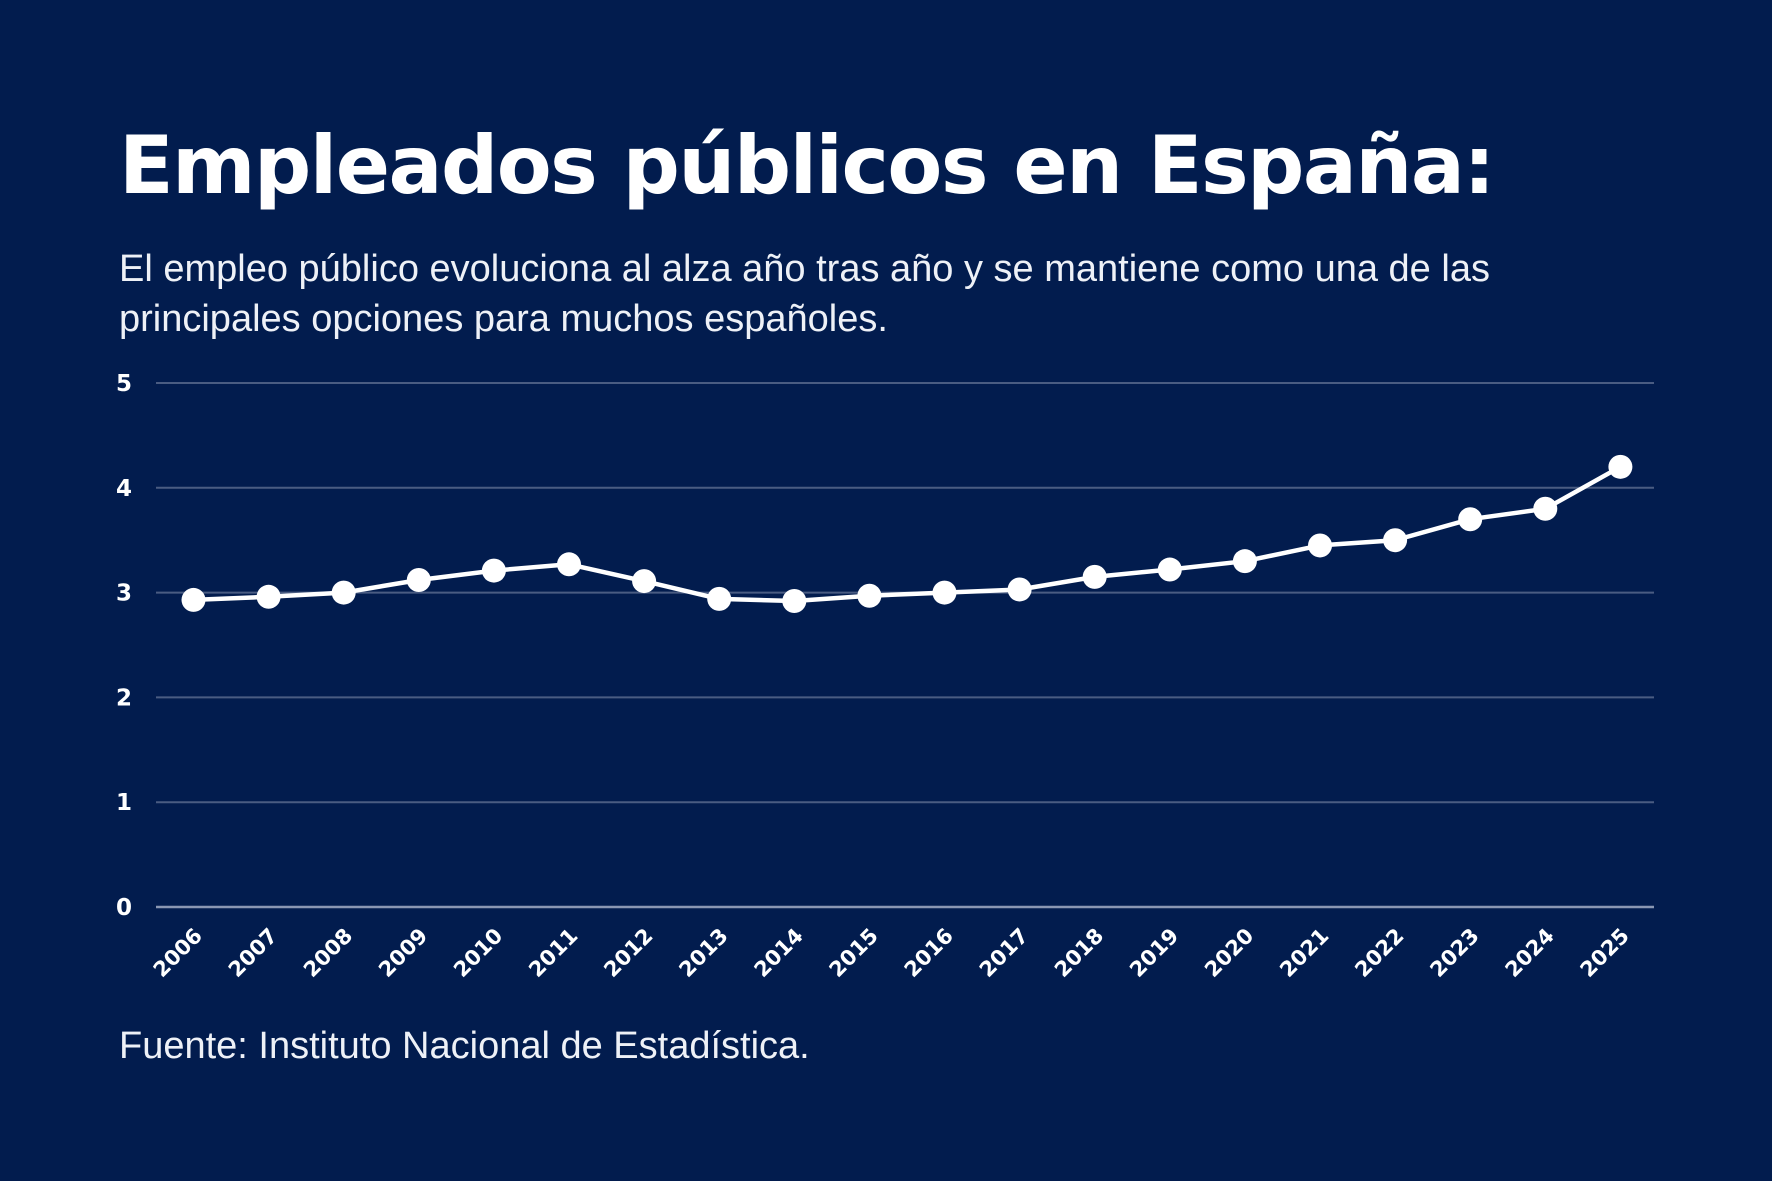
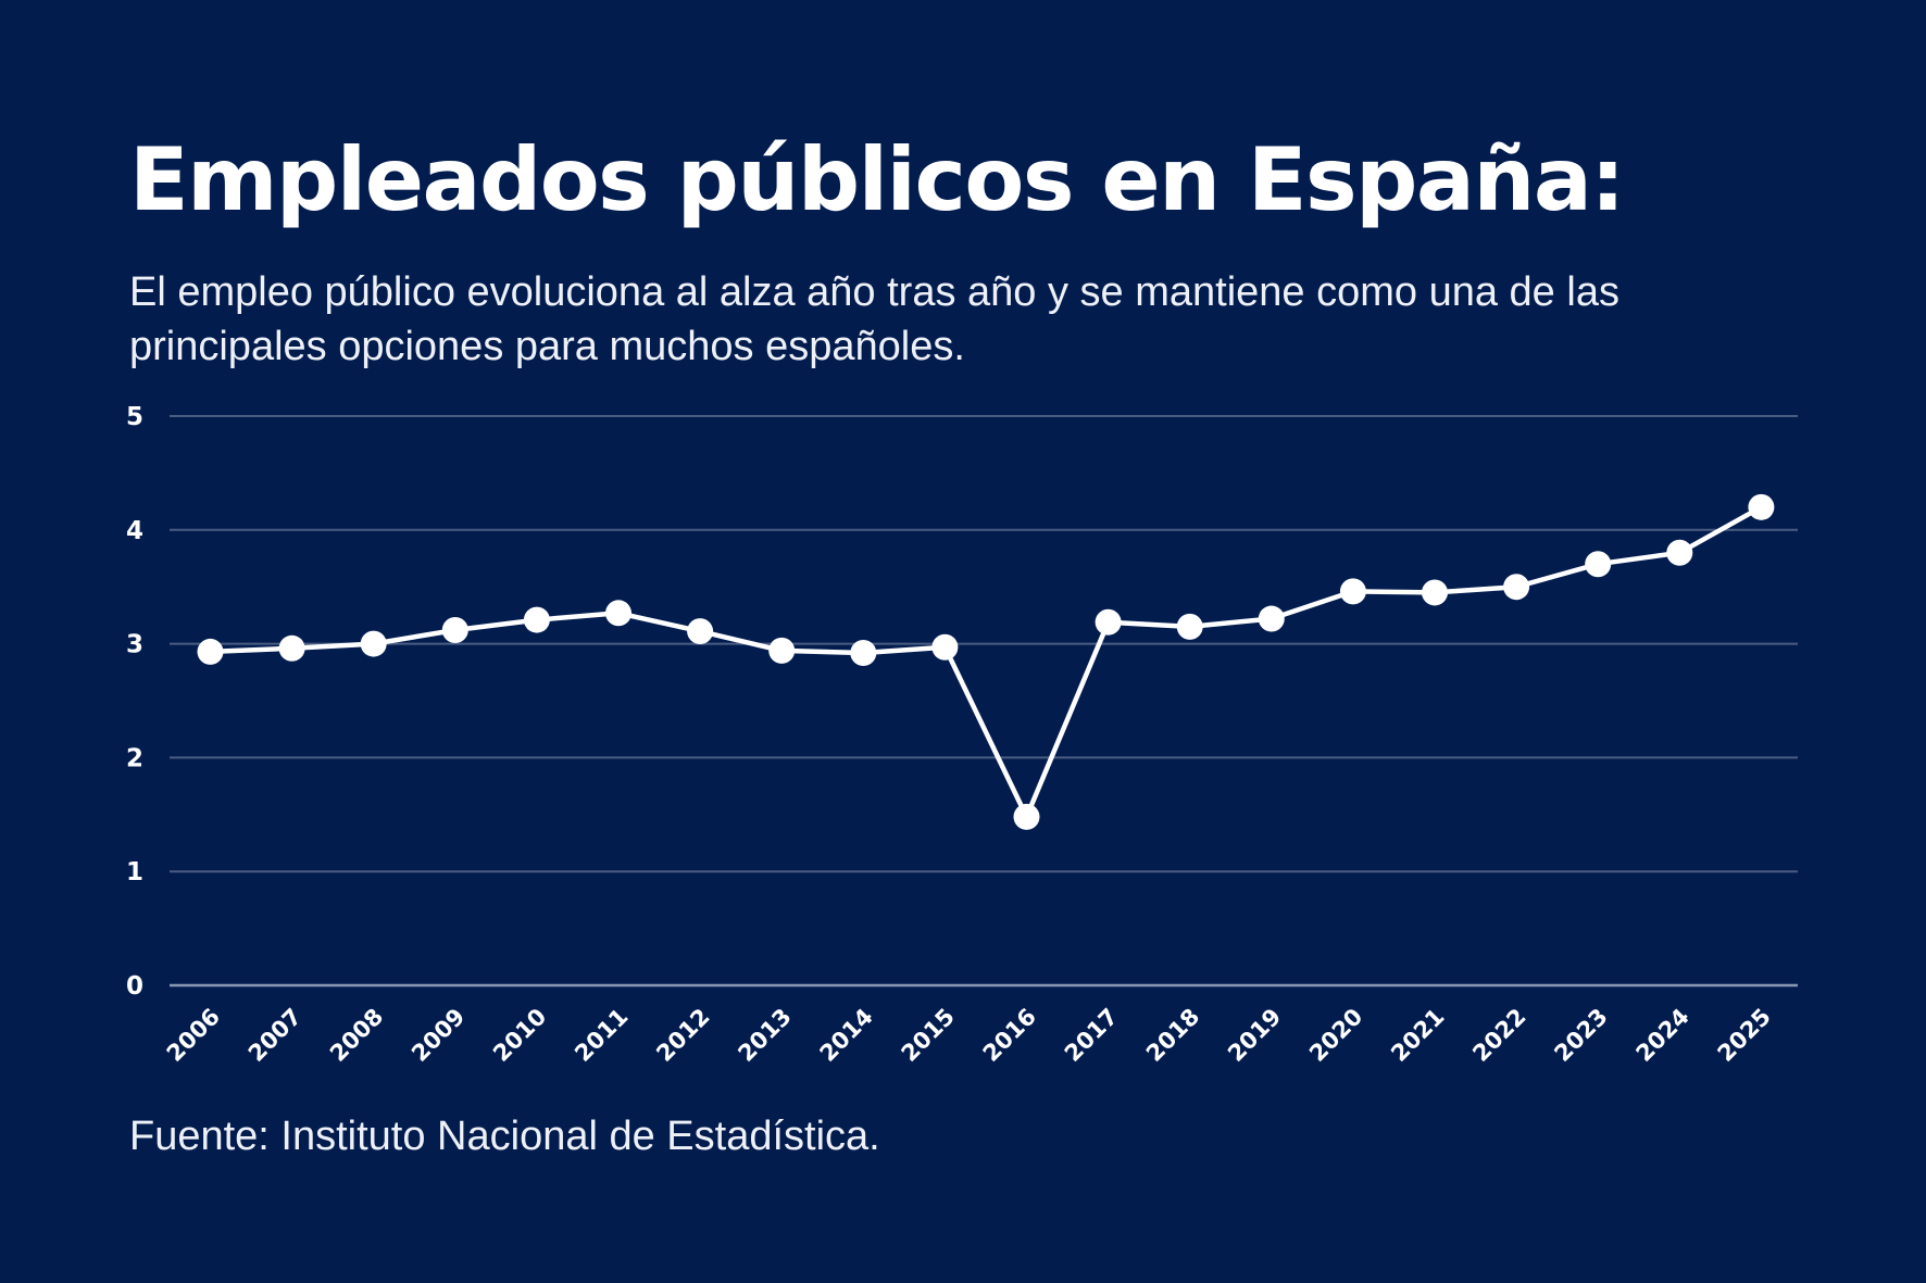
2016: 3.00 -> 1.48
2017: 3.03 -> 3.19
2020: 3.30 -> 3.46
